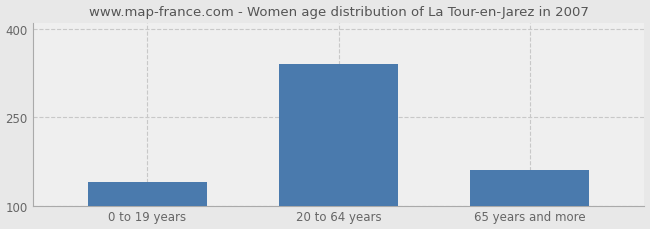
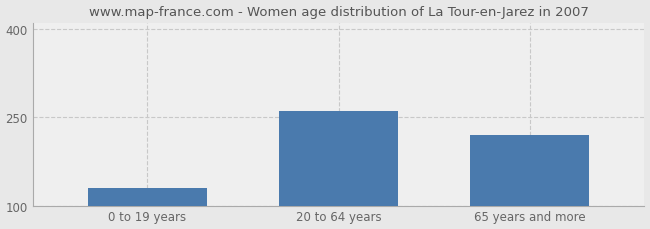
0 to 19 years: 140 -> 130
20 to 64 years: 340 -> 260
65 years and more: 160 -> 220
